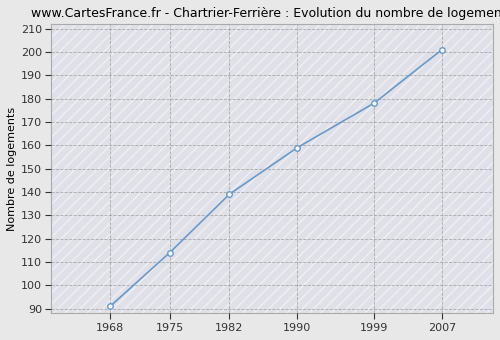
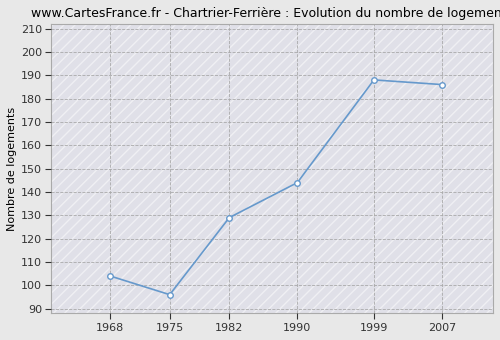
1968: 91 -> 104
1975: 114 -> 96
1982: 139 -> 129
1990: 159 -> 144
1999: 178 -> 188
2007: 201 -> 186
